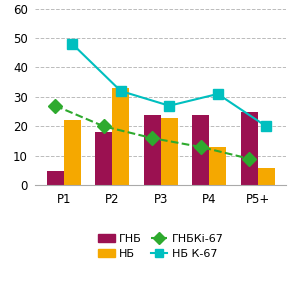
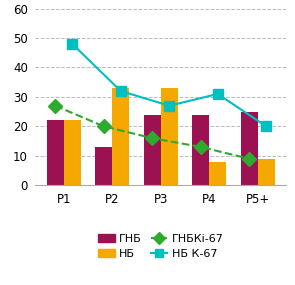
ГНБ/Р1: 5 -> 22
ГНБ/Р2: 18 -> 13
НБ/Р3: 23 -> 33
НБ/Р4: 13 -> 8
НБ/Р5+: 6 -> 9
